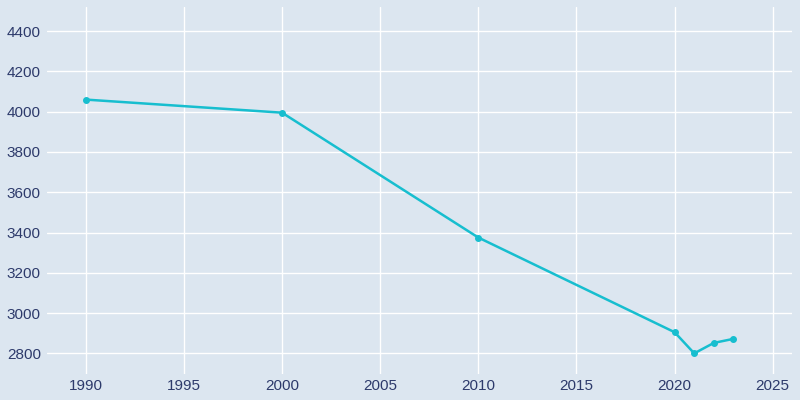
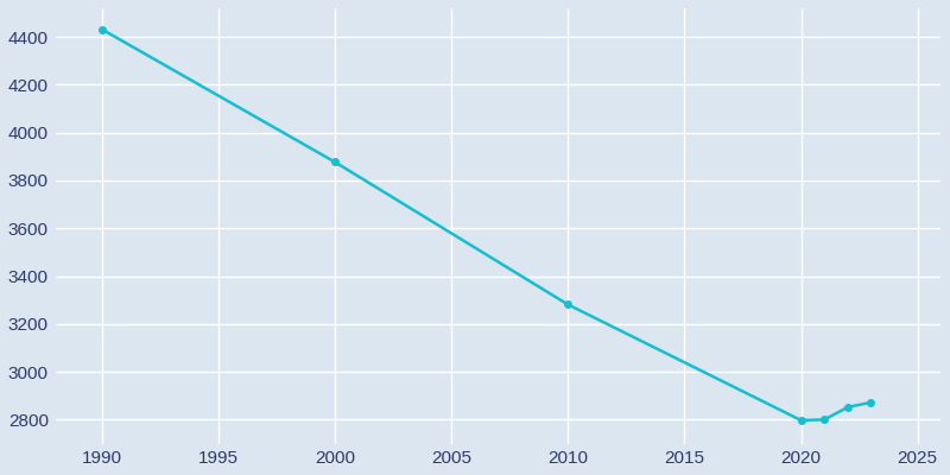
1990: 4060 -> 4432
2000: 3995 -> 3877
2010: 3375 -> 3281
2020: 2905 -> 2797
